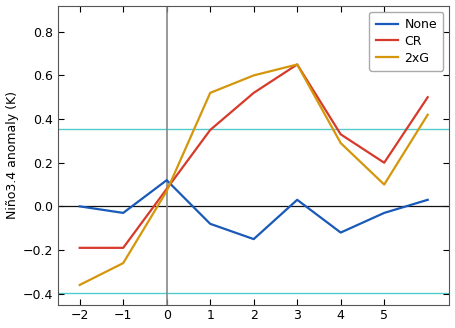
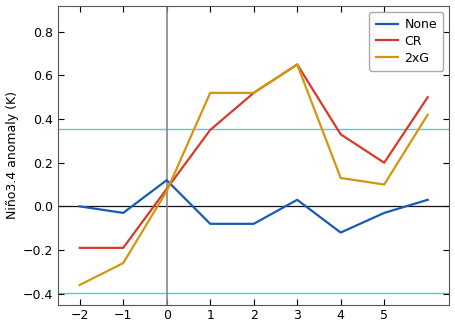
None/2: -0.15 -> -0.08
2xG/2: 0.60 -> 0.52
2xG/4: 0.29 -> 0.13
